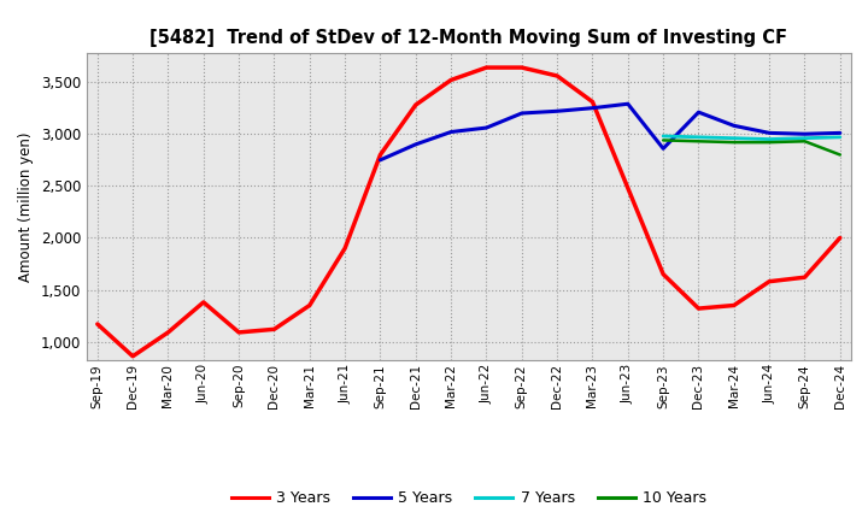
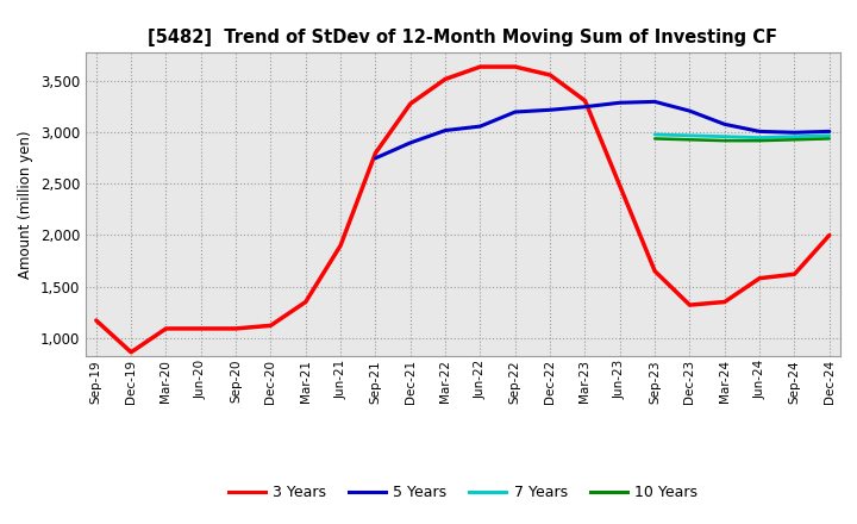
3 Years/Jun-20: 1,380 -> 1,090
5 Years/Sep-23: 2,860 -> 3,300
10 Years/Dec-24: 2,800 -> 2,940
